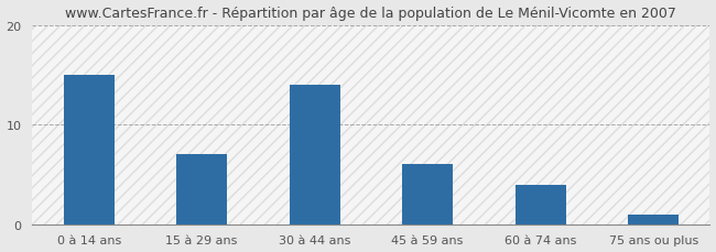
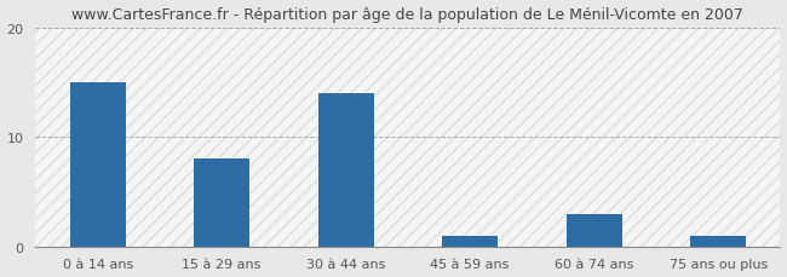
15 à 29 ans: 7 -> 8
45 à 59 ans: 6 -> 1
60 à 74 ans: 4 -> 3
